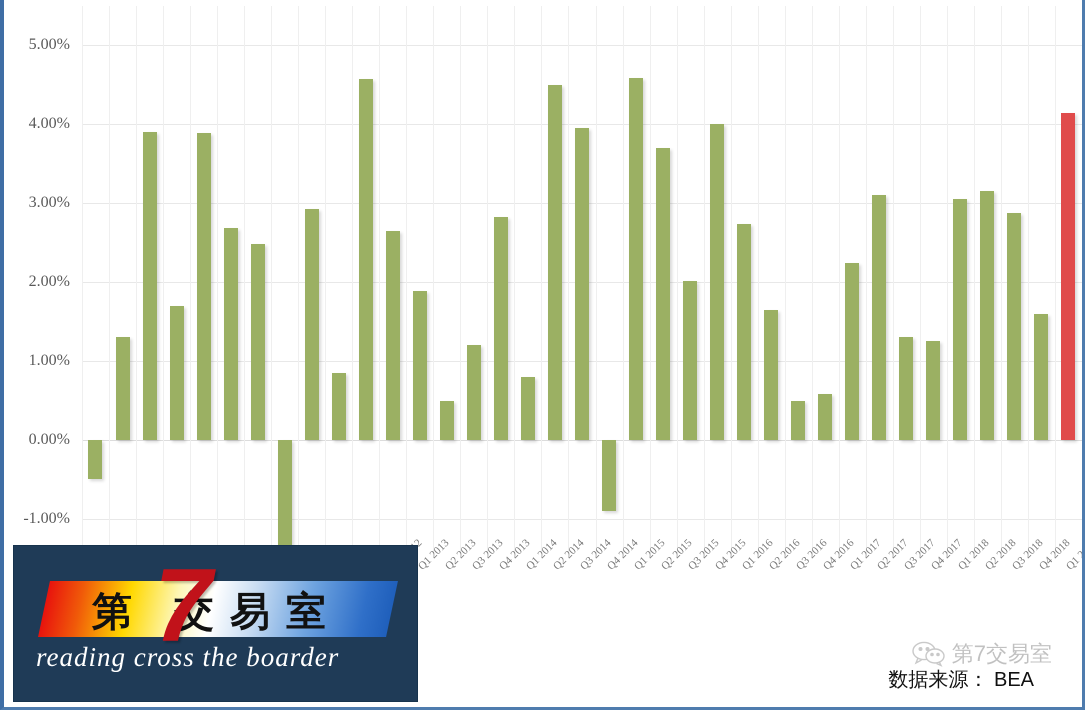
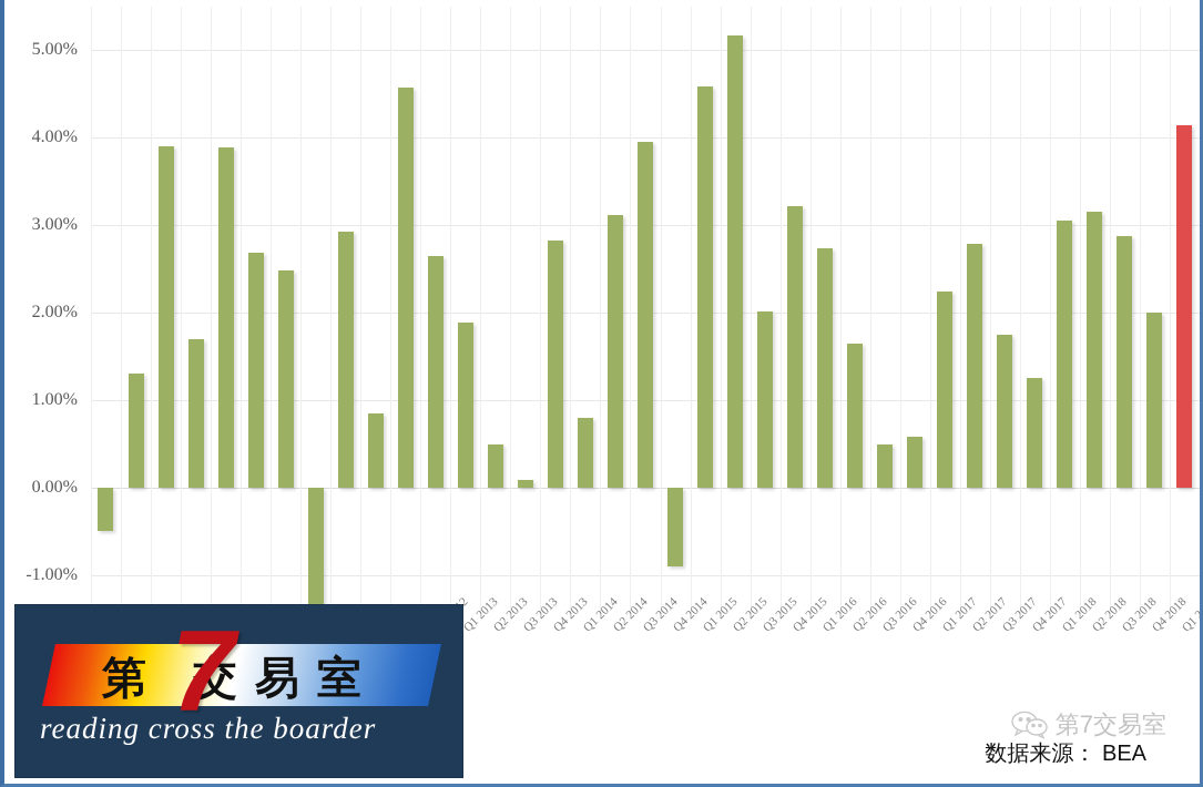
Q3 2013: 1.2% -> 0.1%
Q2 2014: 4.5% -> 3.1%
Q2 2015: 3.7% -> 5.2%
Q4 2015: 4.0% -> 3.2%
Q2 2017: 3.1% -> 2.8%
Q3 2017: 1.3% -> 1.8%
Q4 2018: 1.6% -> 2.0%
